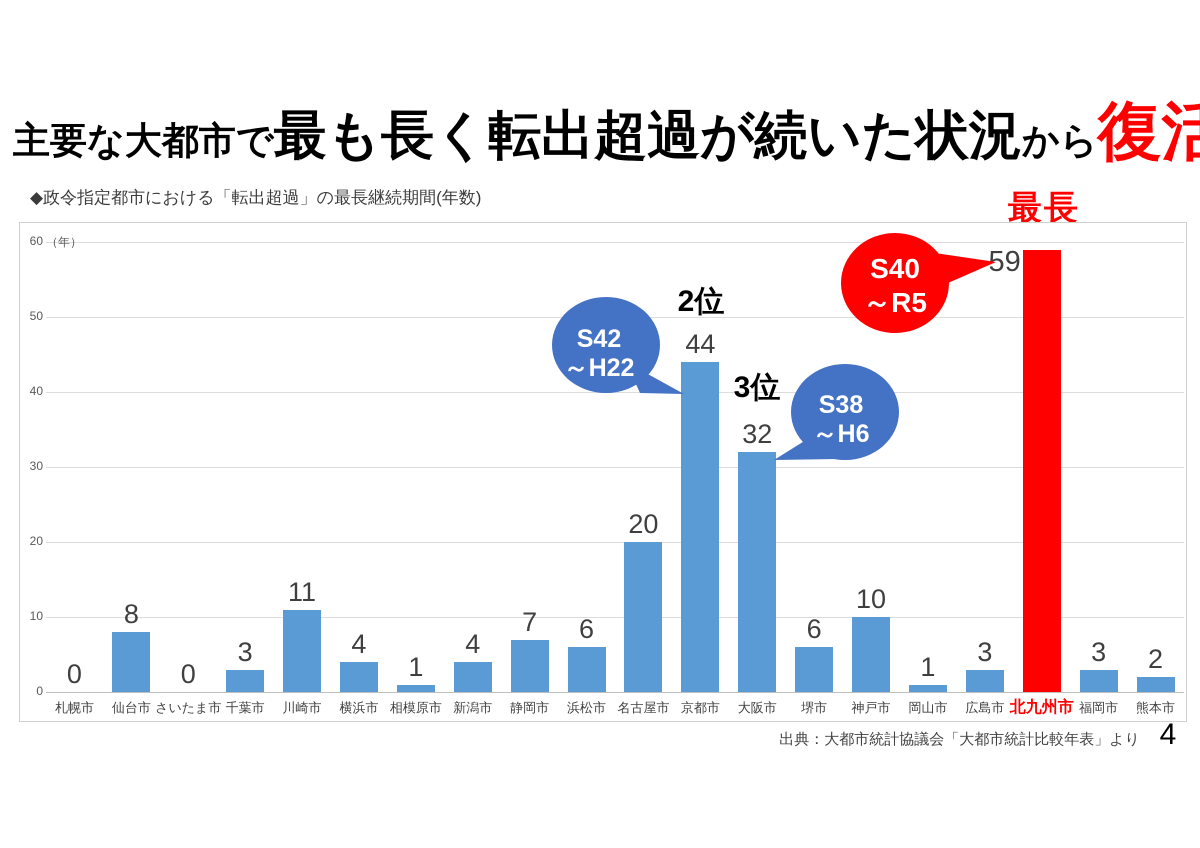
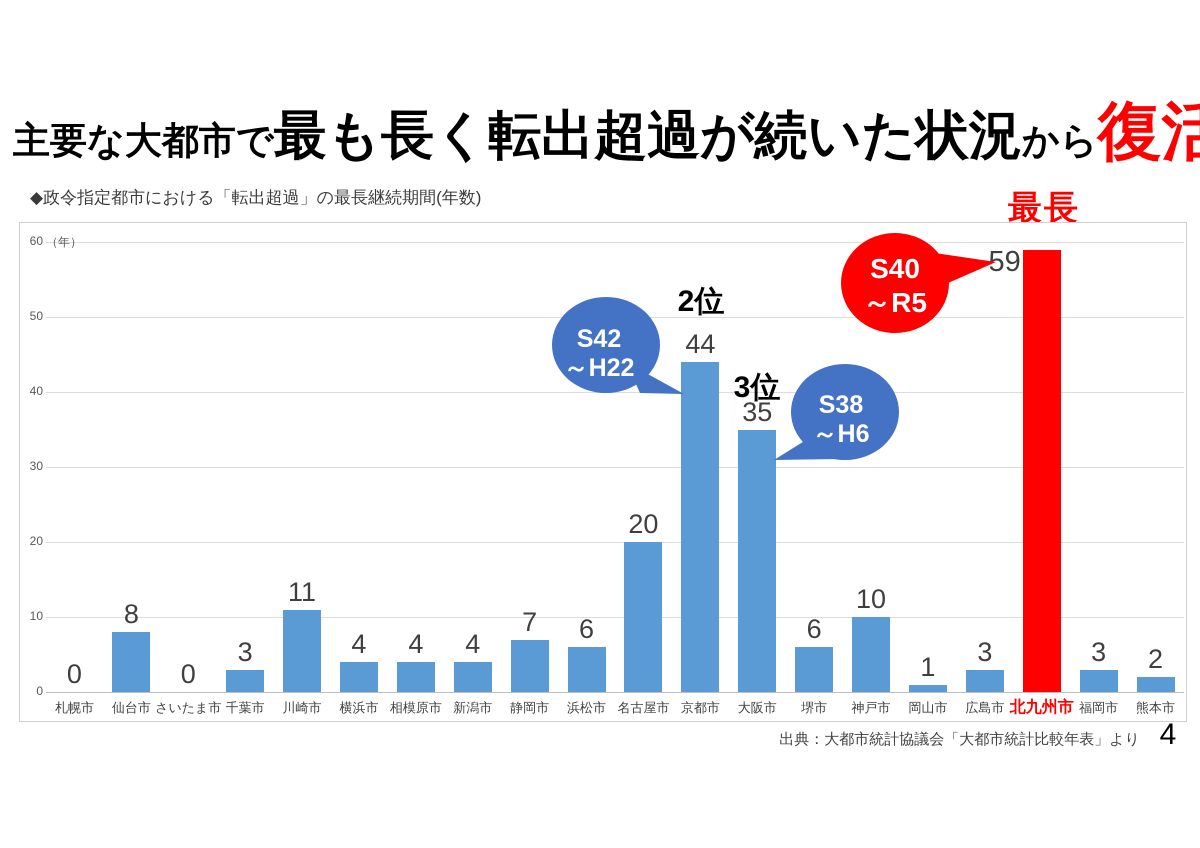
相模原市: 1 -> 4
大阪市: 32 -> 35
